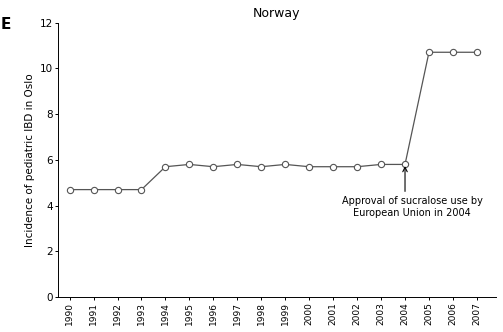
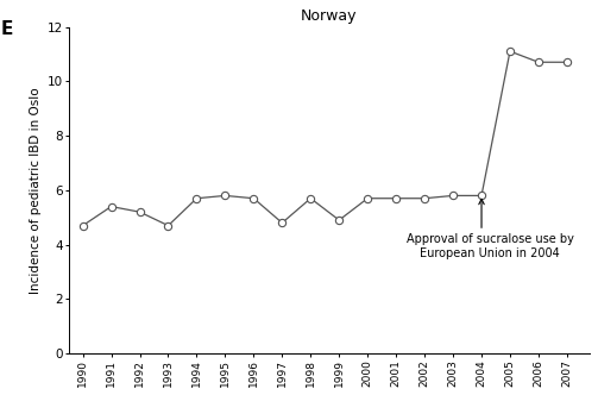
1991: 4.7 -> 5.4
1992: 4.7 -> 5.2
1997: 5.8 -> 4.8
1999: 5.8 -> 4.9
2005: 10.7 -> 11.1
